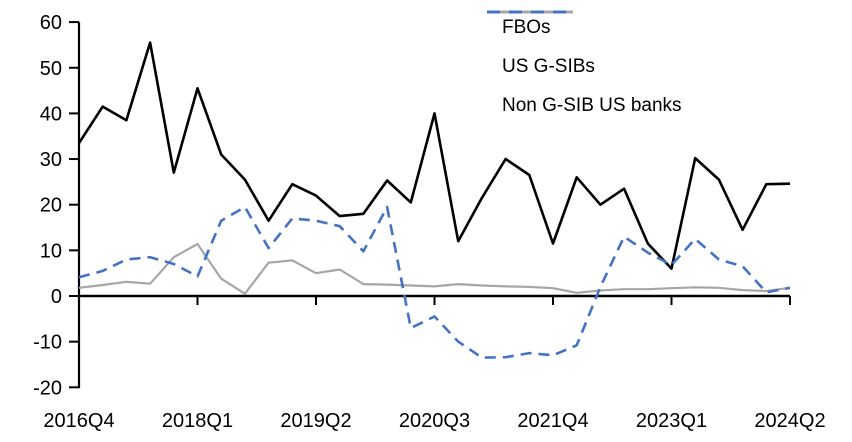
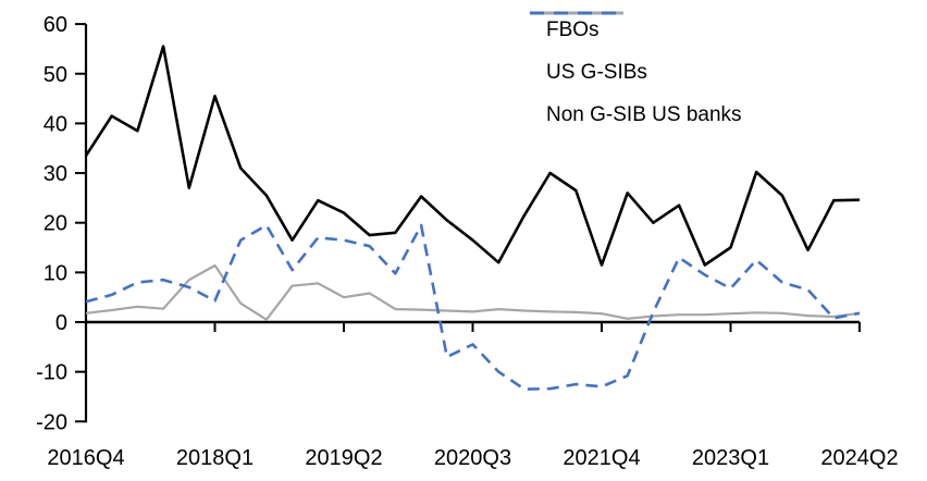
FBOs/2020Q3: 40 -> 16
FBOs/2023Q1: 6 -> 15
